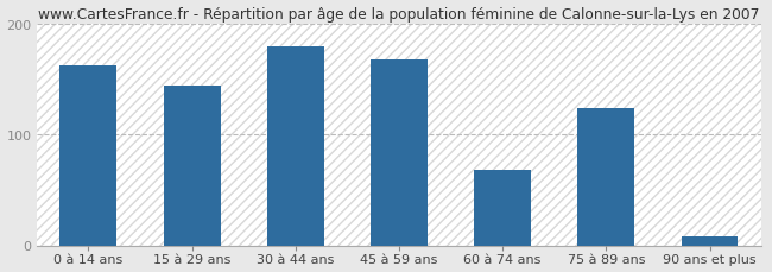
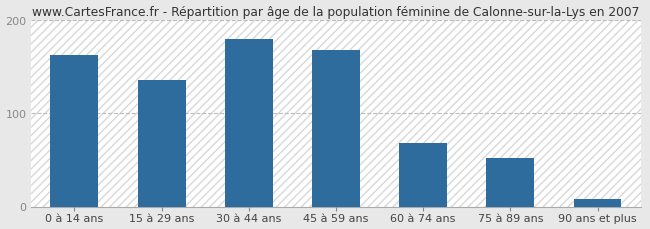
15 à 29 ans: 144 -> 136
75 à 89 ans: 124 -> 52
